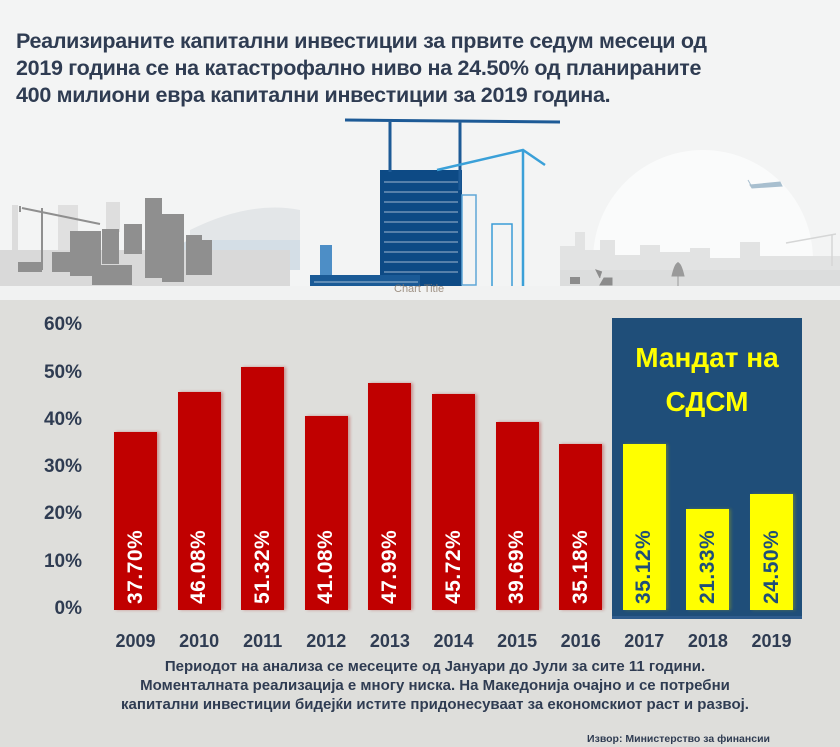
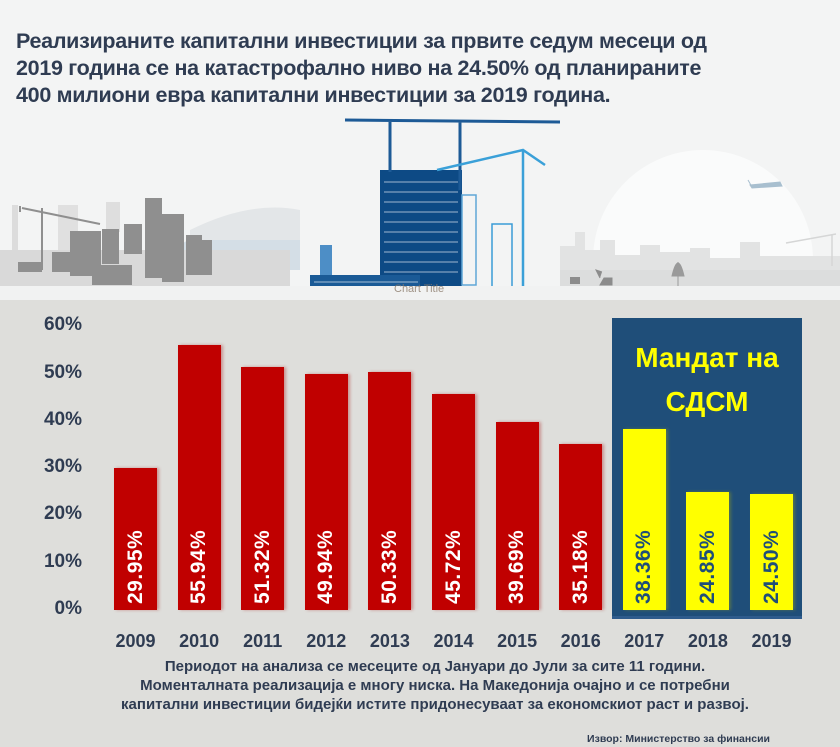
2009: 37.70% -> 29.95%
2010: 46.08% -> 55.94%
2012: 41.08% -> 49.94%
2013: 47.99% -> 50.33%
2017: 35.12% -> 38.36%
2018: 21.33% -> 24.85%
